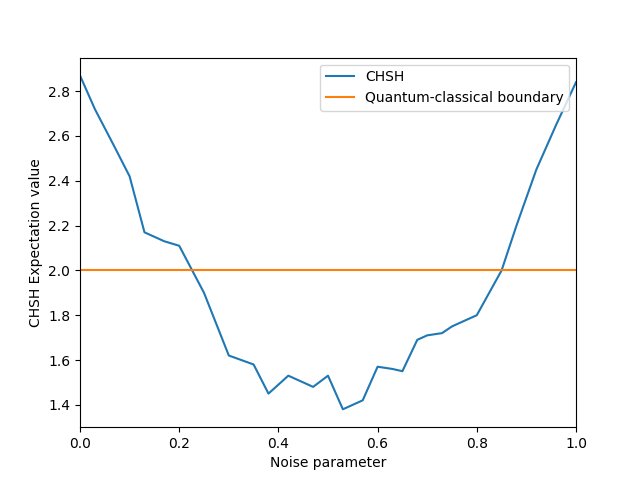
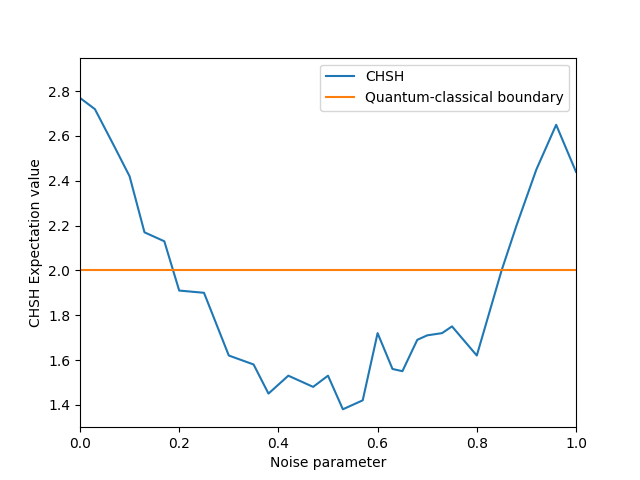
0.0: 2.87 -> 2.77
0.2: 2.11 -> 1.91
0.6: 1.57 -> 1.72
0.8: 1.80 -> 1.62
1.0: 2.84 -> 2.44
